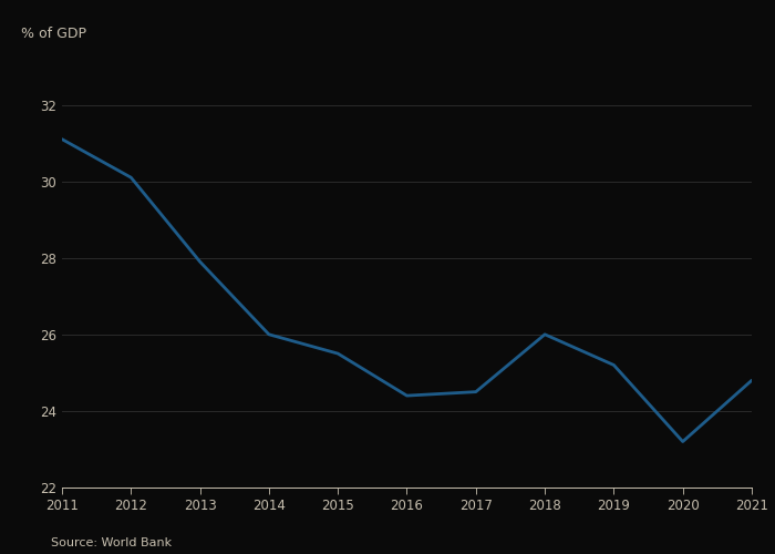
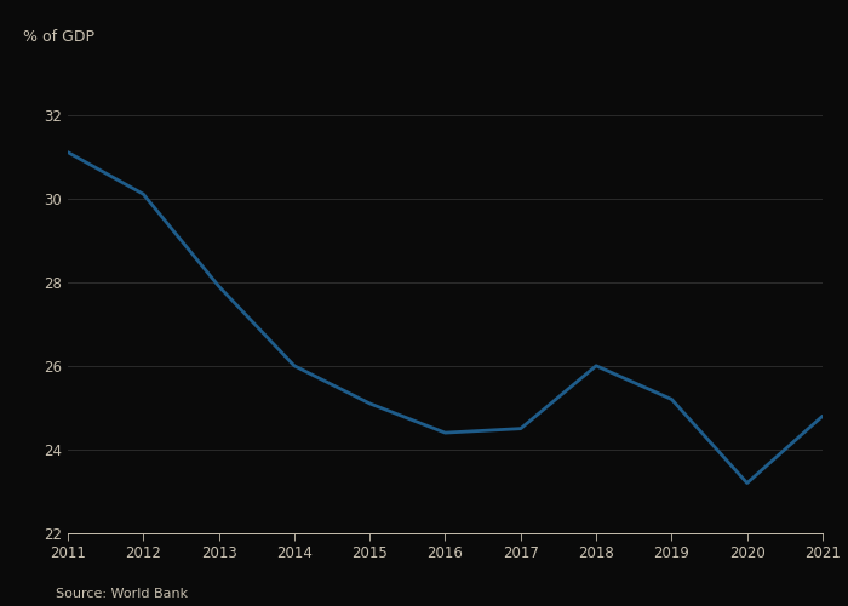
2015: 25.5 -> 25.1
